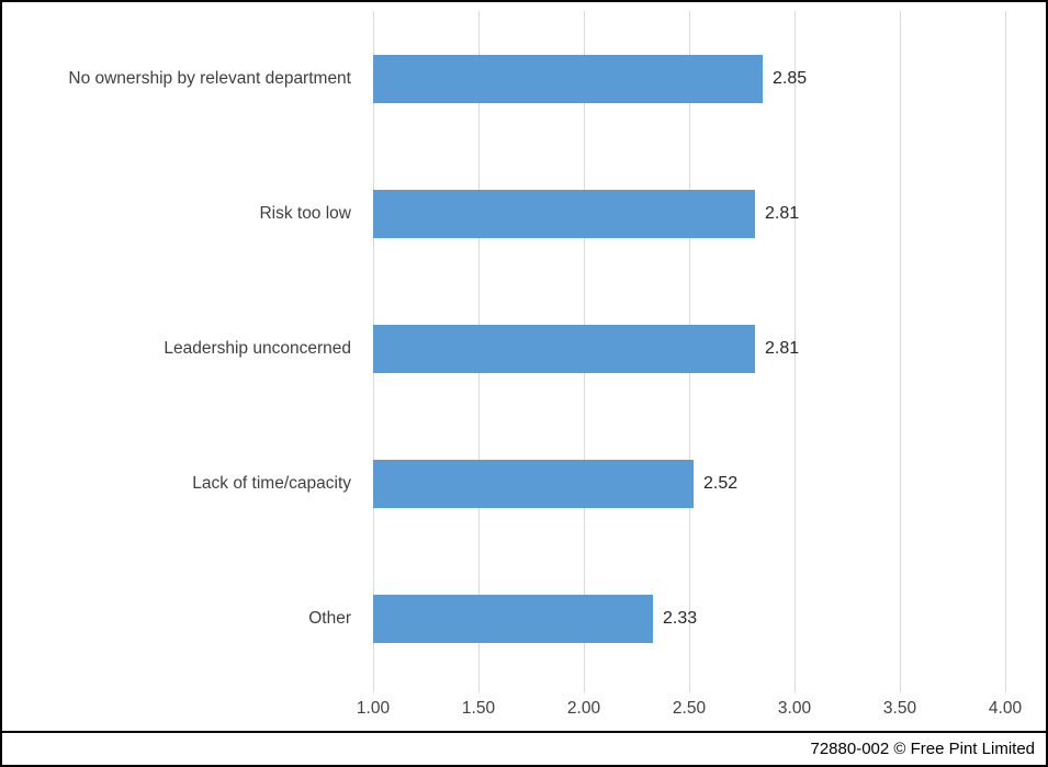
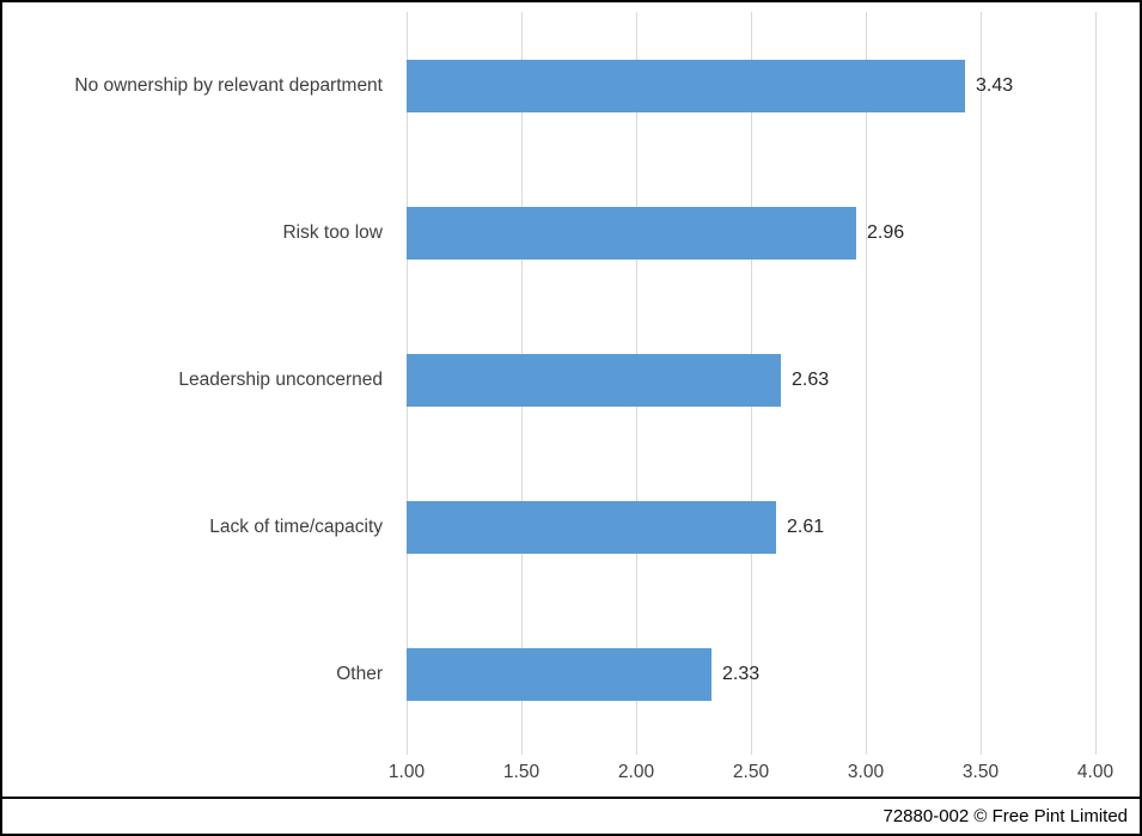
No ownership by relevant department: 2.85 -> 3.43
Risk too low: 2.81 -> 2.96
Leadership unconcerned: 2.81 -> 2.63
Lack of time/capacity: 2.52 -> 2.61
